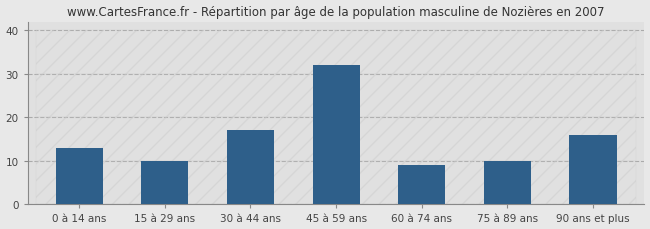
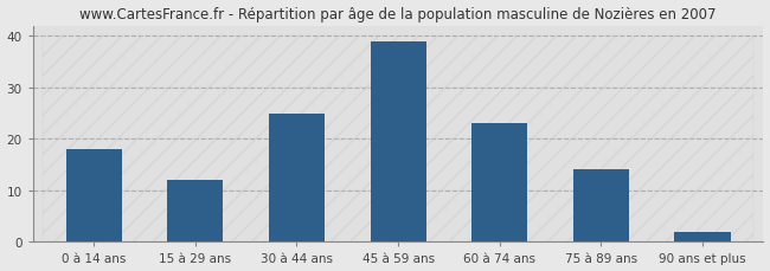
0 à 14 ans: 13 -> 18
15 à 29 ans: 10 -> 12
30 à 44 ans: 17 -> 25
45 à 59 ans: 32 -> 39
60 à 74 ans: 9 -> 23
75 à 89 ans: 10 -> 14
90 ans et plus: 16 -> 2
